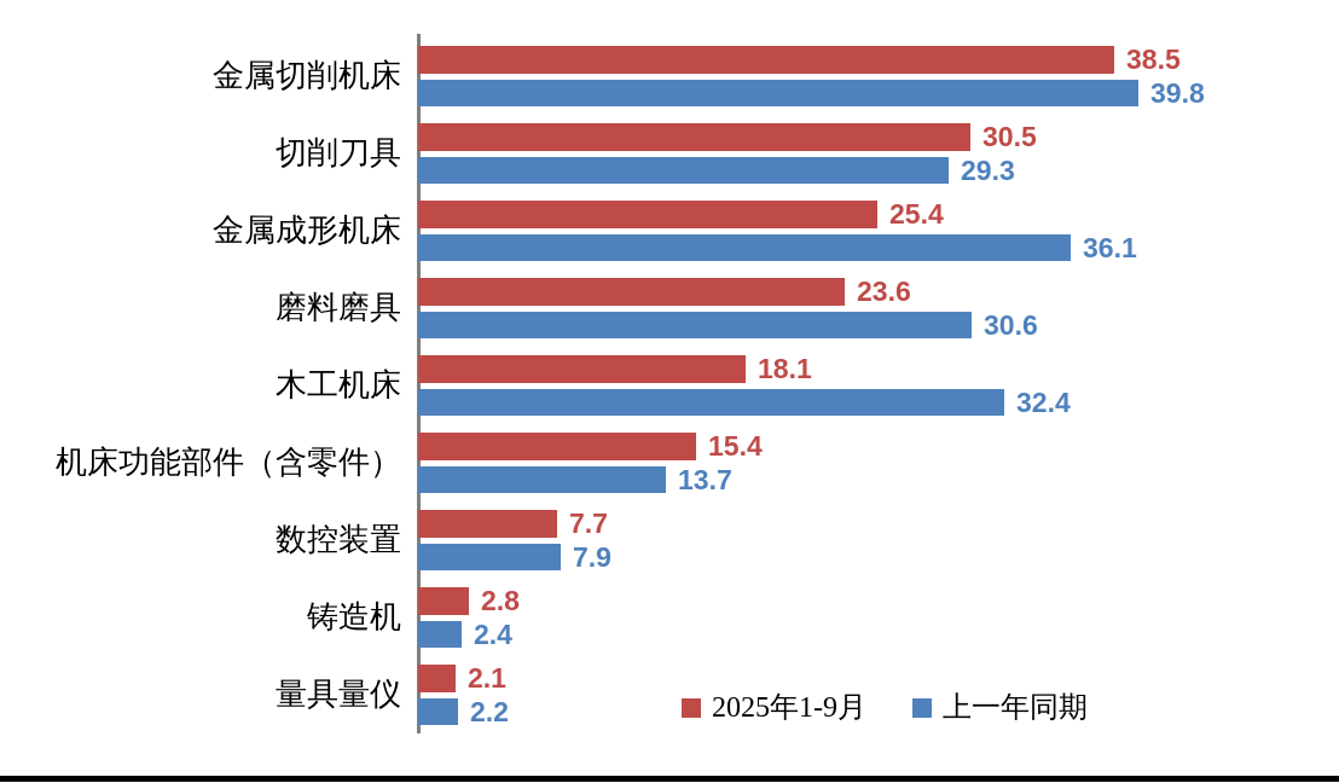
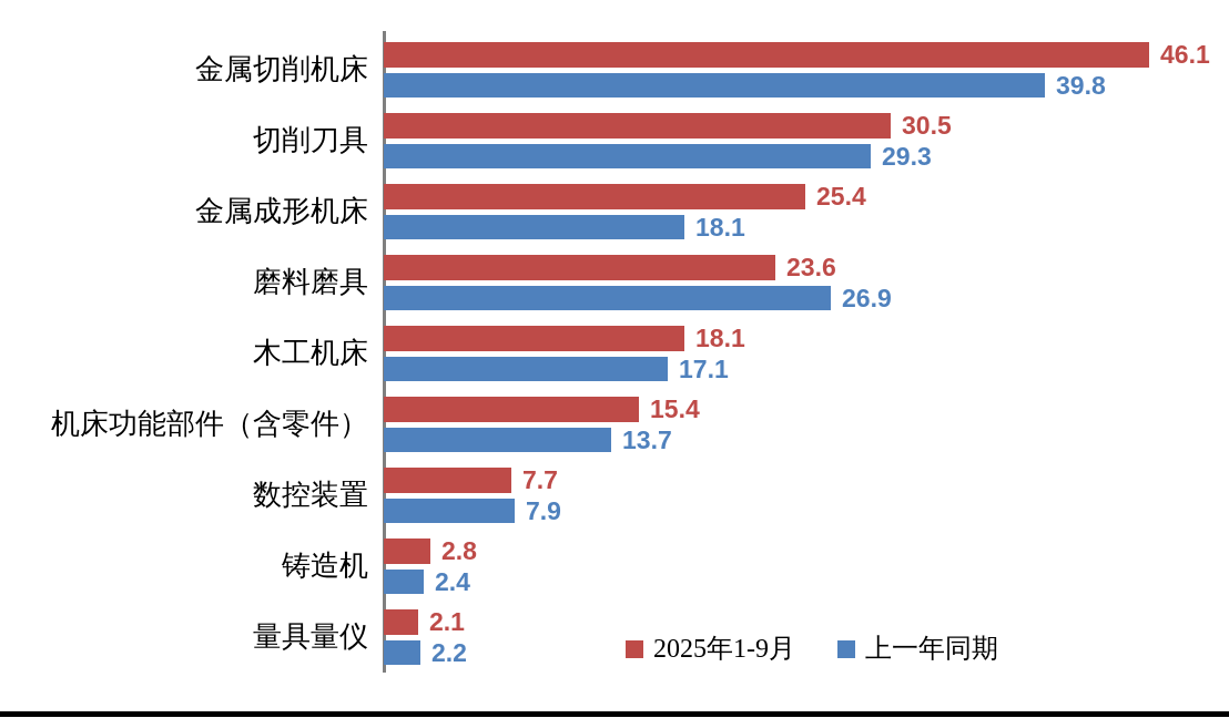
2025年1-9月/金属切削机床: 38.5 -> 46.1
上一年同期/金属成形机床: 36.1 -> 18.1
上一年同期/磨料磨具: 30.6 -> 26.9
上一年同期/木工机床: 32.4 -> 17.1
